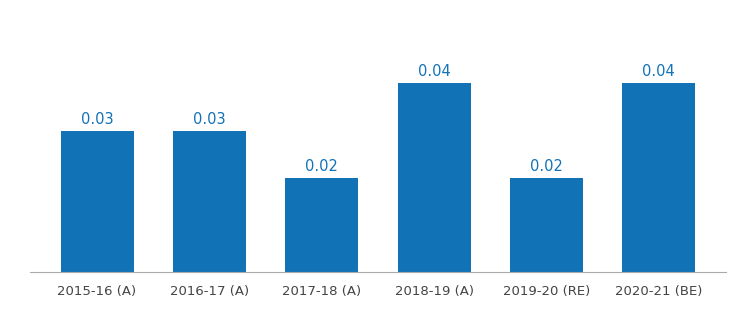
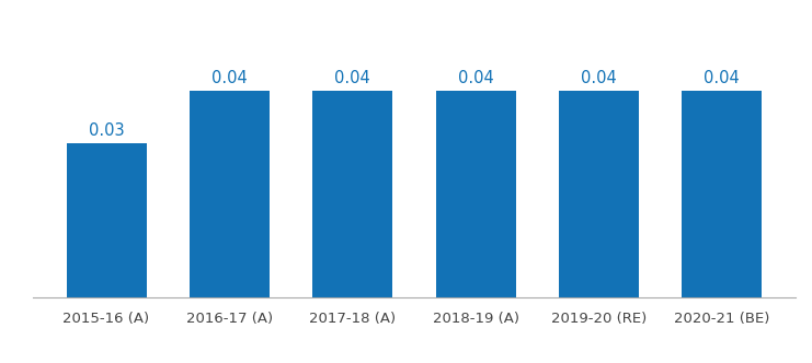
2016-17 (A): 0.03 -> 0.04
2017-18 (A): 0.02 -> 0.04
2019-20 (RE): 0.02 -> 0.04
